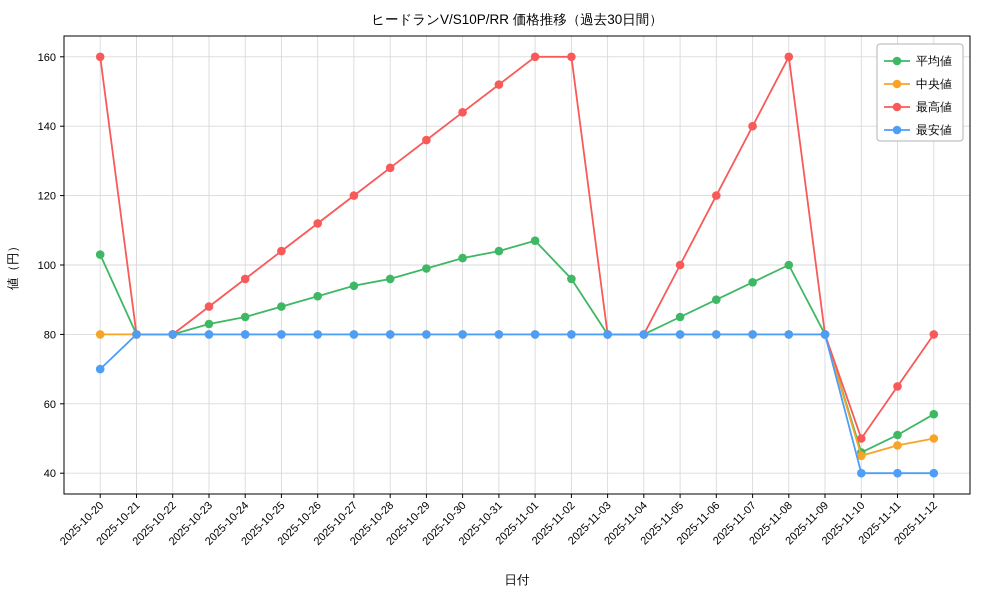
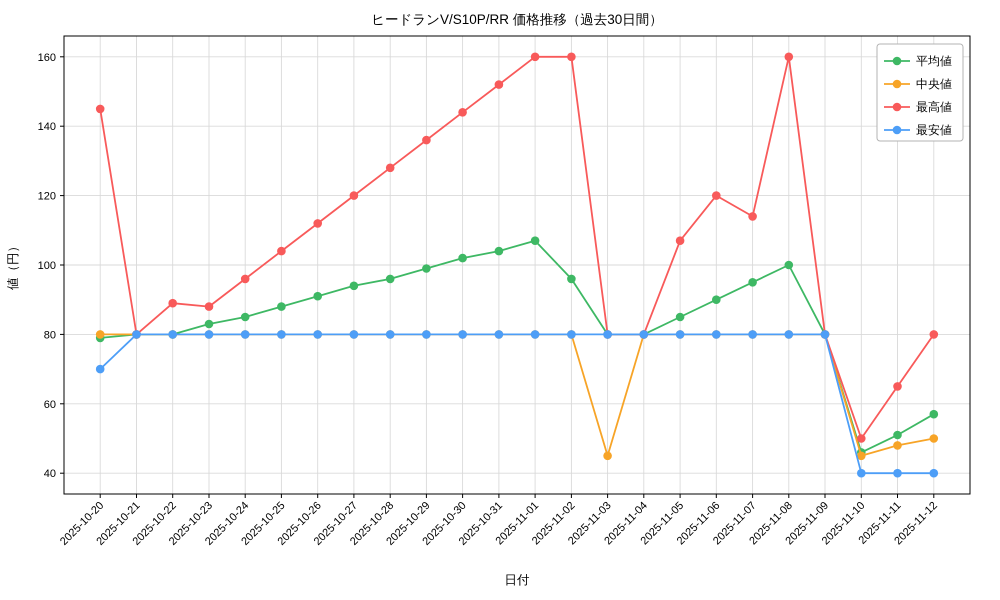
平均値/2025-10-20: 103 -> 79
最高値/2025-10-20: 160 -> 145
最高値/2025-10-22: 80 -> 89
中央値/2025-11-03: 80 -> 45
最高値/2025-11-05: 100 -> 107
最高値/2025-11-07: 140 -> 114
